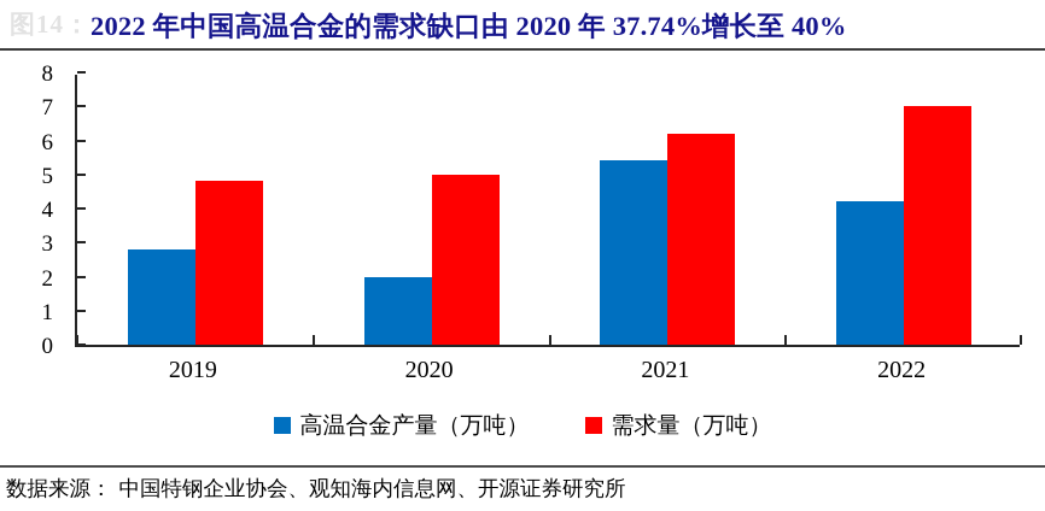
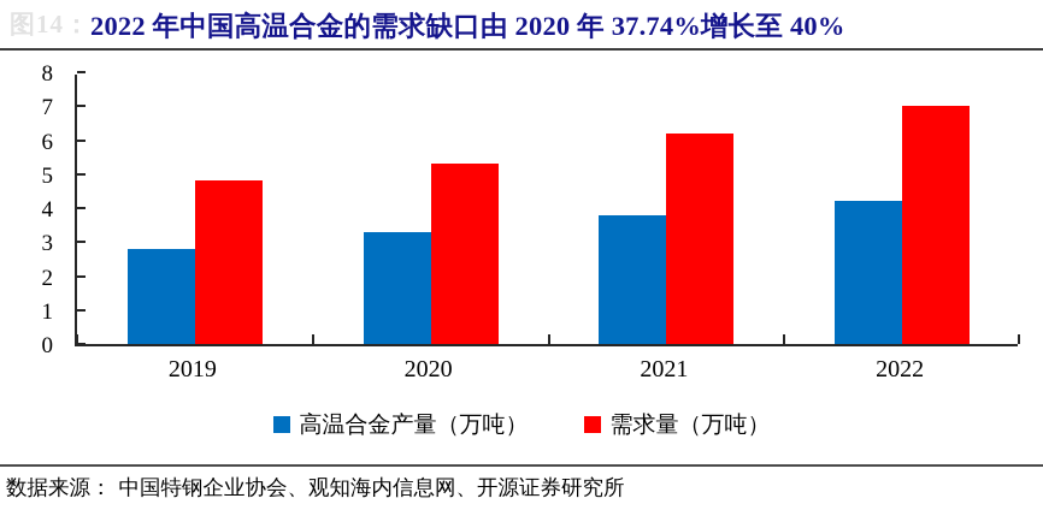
高温合金产量（万吨）/2020: 2.0 -> 3.3
需求量（万吨）/2020: 5.0 -> 5.3
高温合金产量（万吨）/2021: 5.4 -> 3.8
